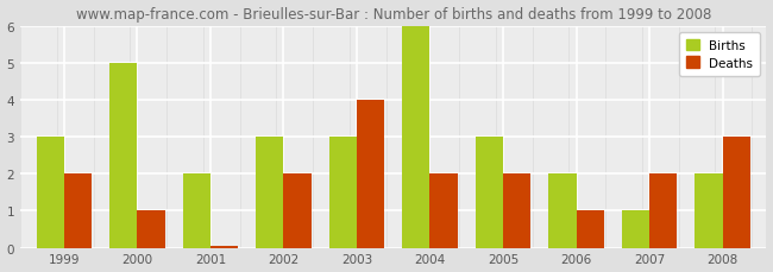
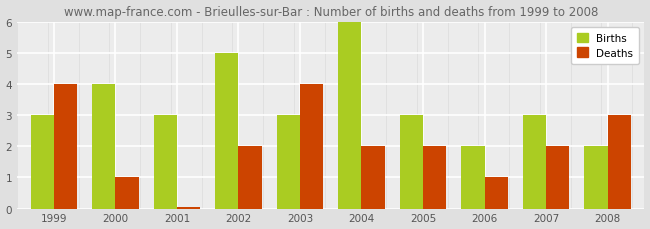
Deaths/1999: 2.00 -> 4.00
Births/2000: 5 -> 4
Births/2001: 2 -> 3
Births/2002: 3 -> 5
Births/2007: 1 -> 3
